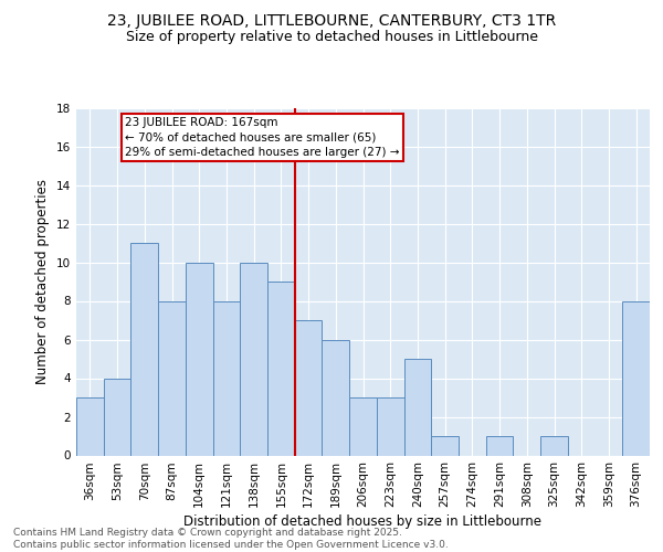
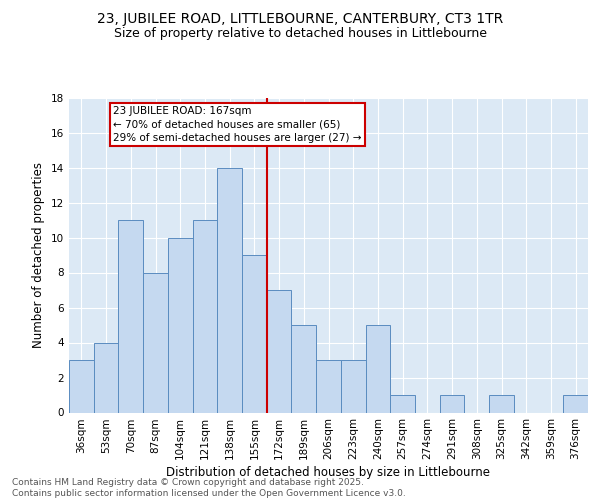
121sqm: 8 -> 11
138sqm: 10 -> 14
189sqm: 6 -> 5
376sqm: 8 -> 1
